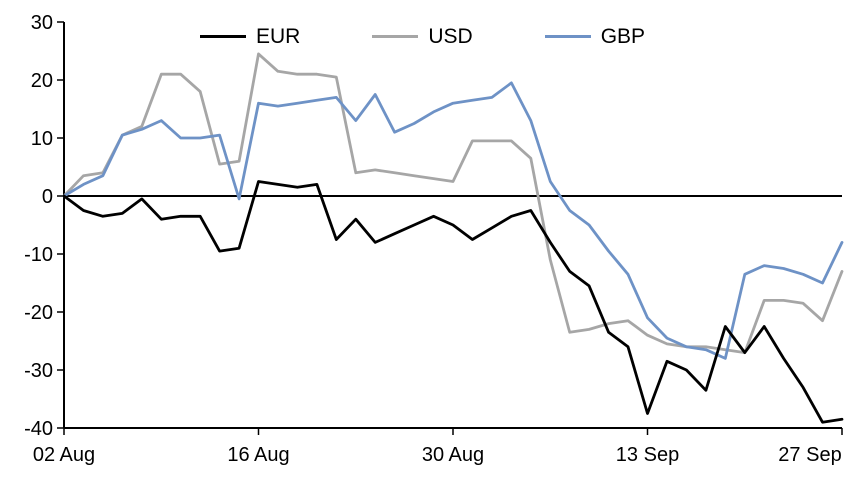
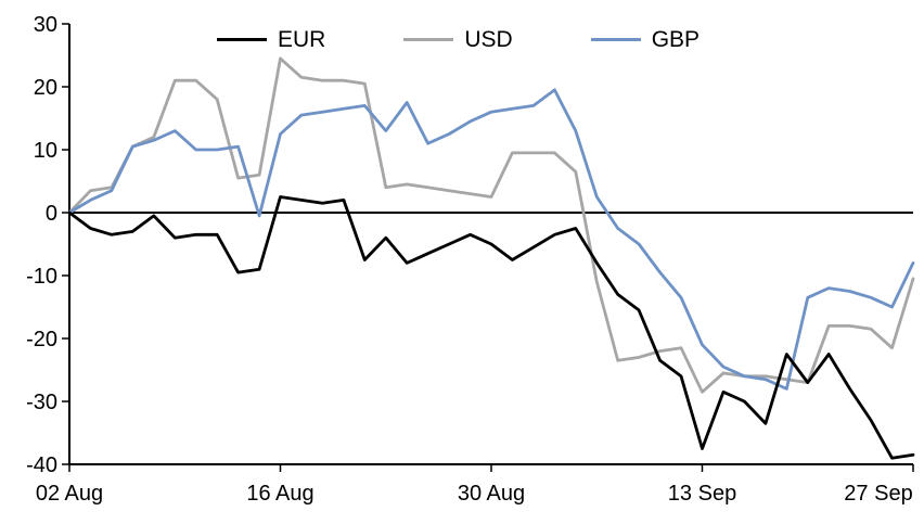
GBP/16 Aug: 16 -> 12
USD/13 Sep: -24 -> -28
USD/27 Sep: -13 -> -10
